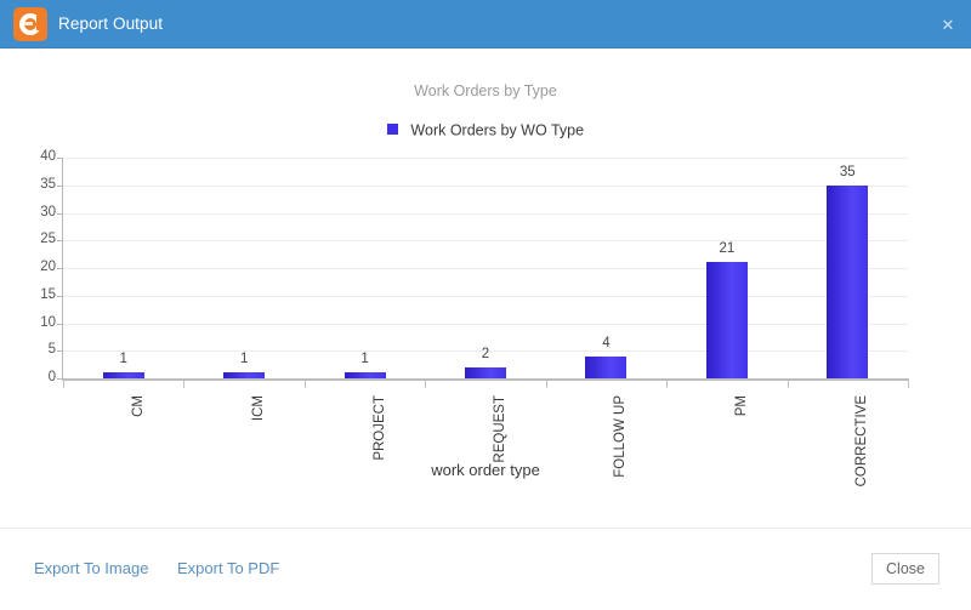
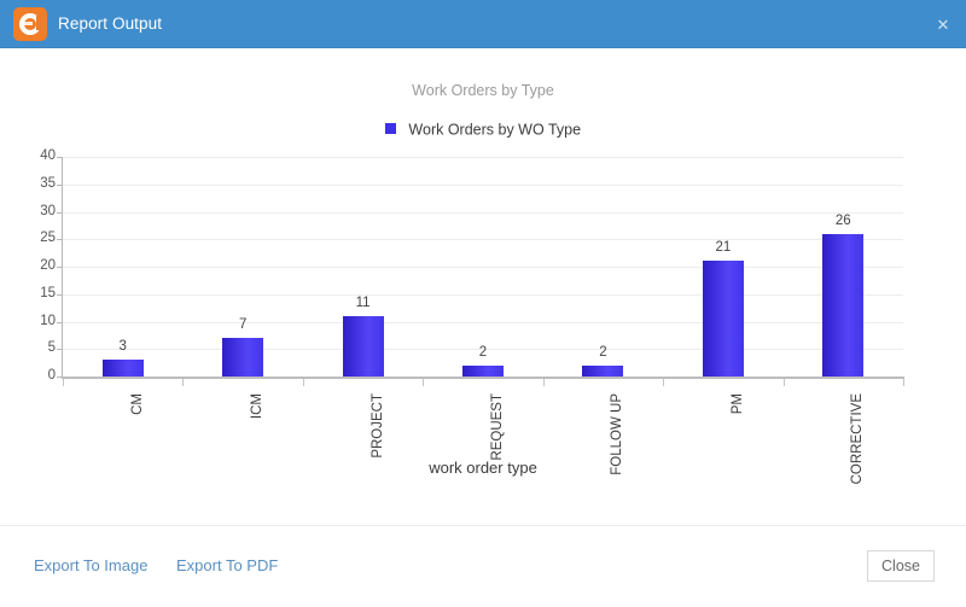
CM: 1 -> 3
ICM: 1 -> 7
PROJECT: 1 -> 11
FOLLOW UP: 4 -> 2
CORRECTIVE: 35 -> 26
